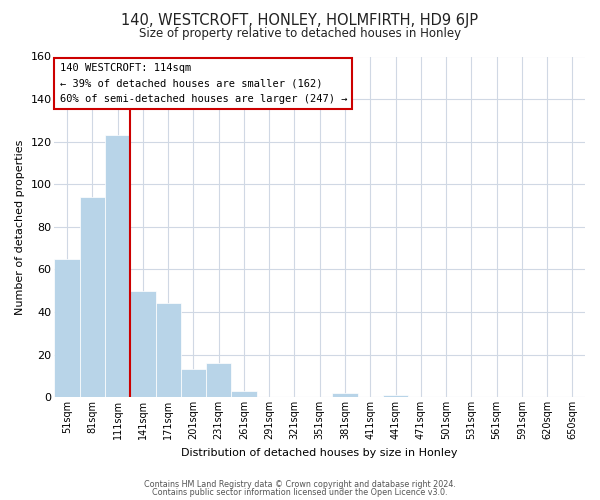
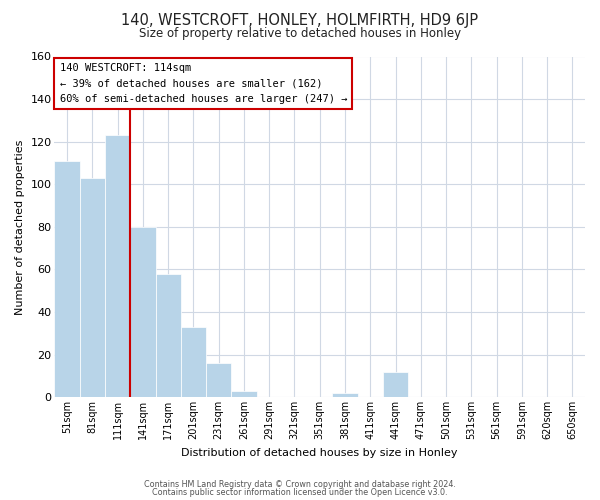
51sqm: 65 -> 111
81sqm: 94 -> 103
141sqm: 50 -> 80
171sqm: 44 -> 58
201sqm: 13 -> 33
441sqm: 1 -> 12
